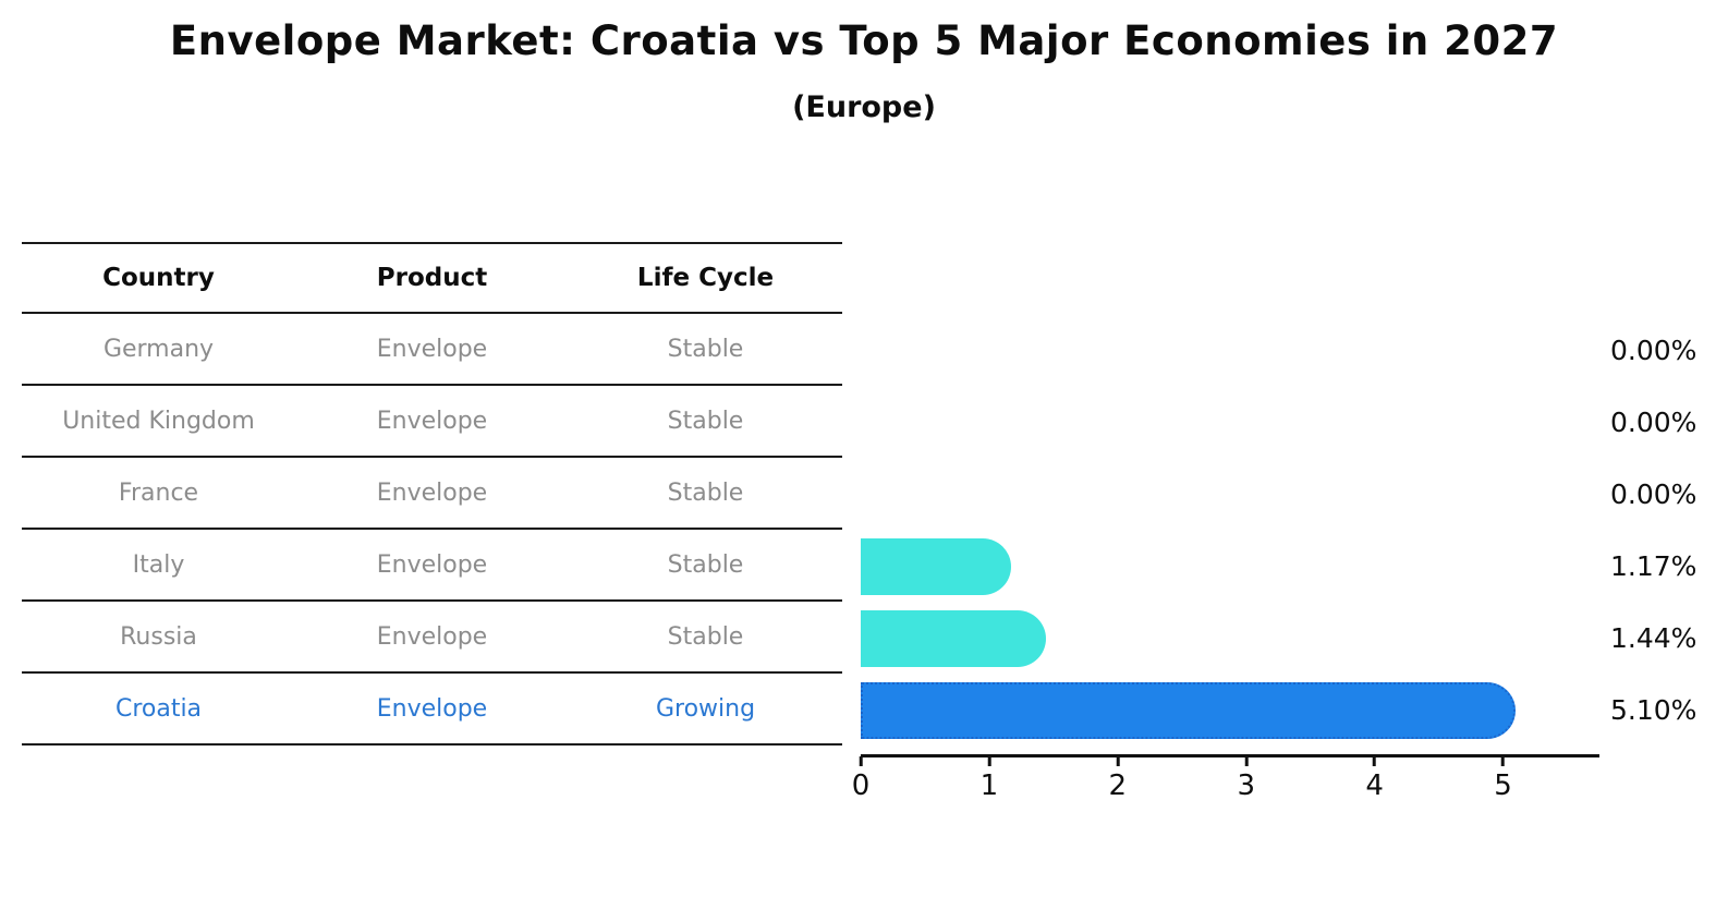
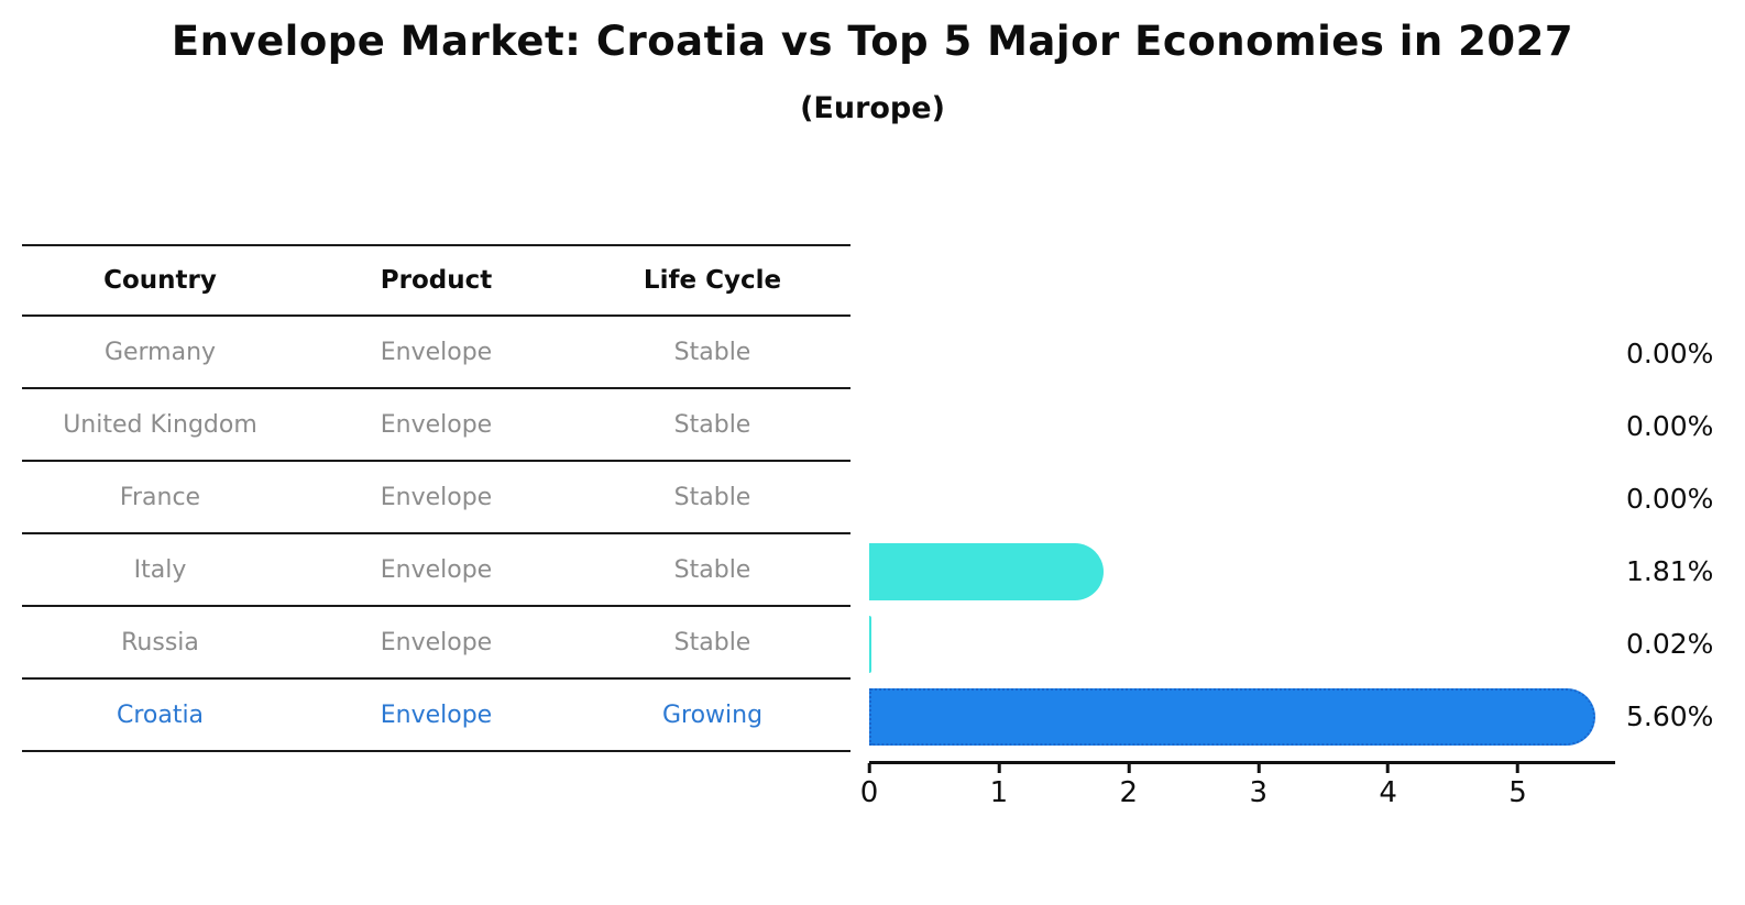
Italy: 1.17% -> 1.81%
Russia: 1.44% -> 0.02%
Croatia: 5.10% -> 5.60%
